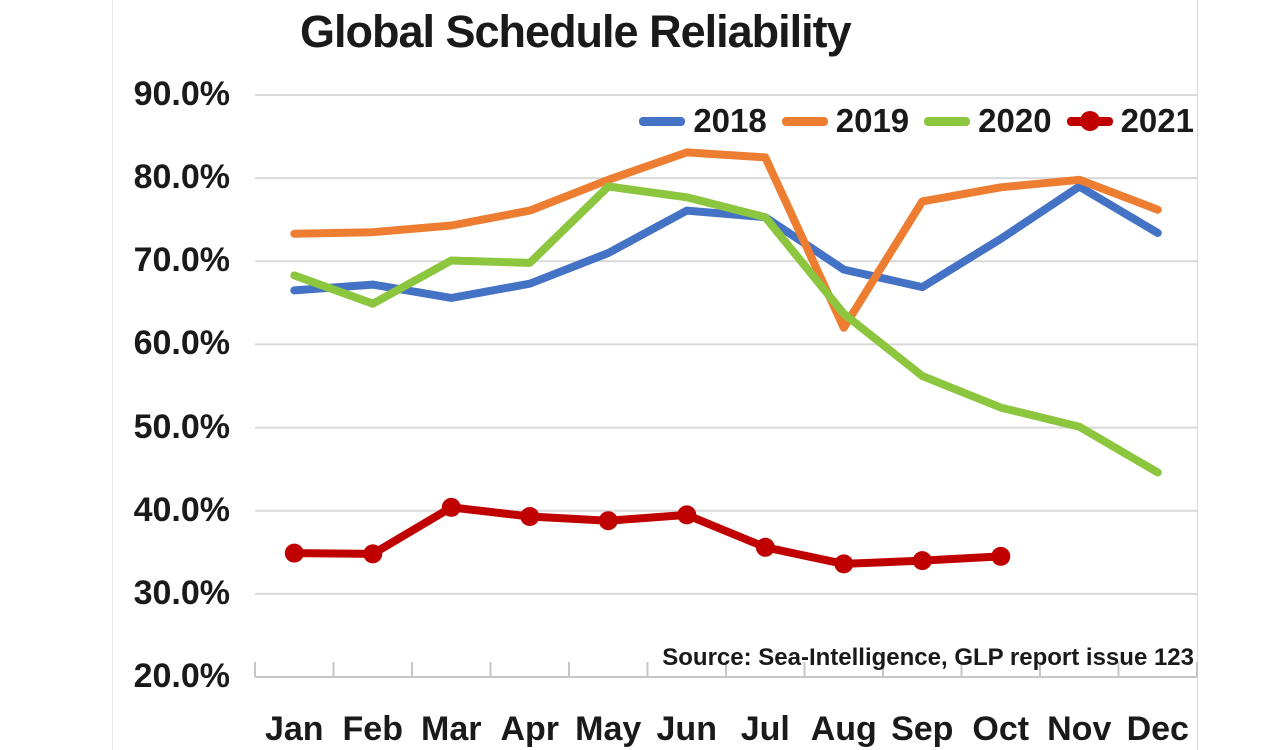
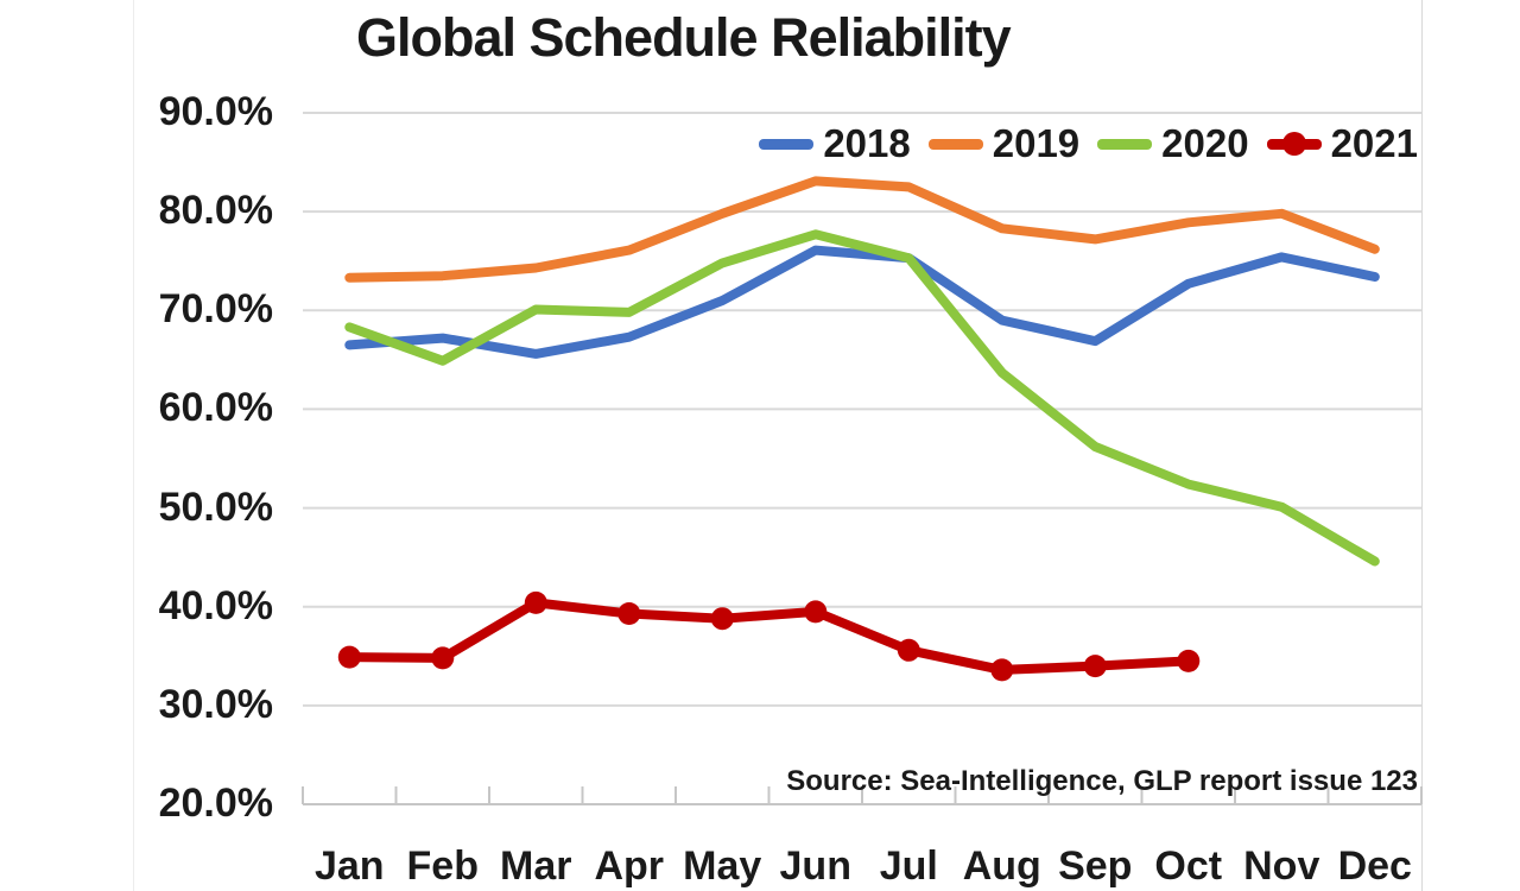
2020/May: 79% -> 75%
2019/Aug: 62% -> 78%
2018/Nov: 79% -> 75%
